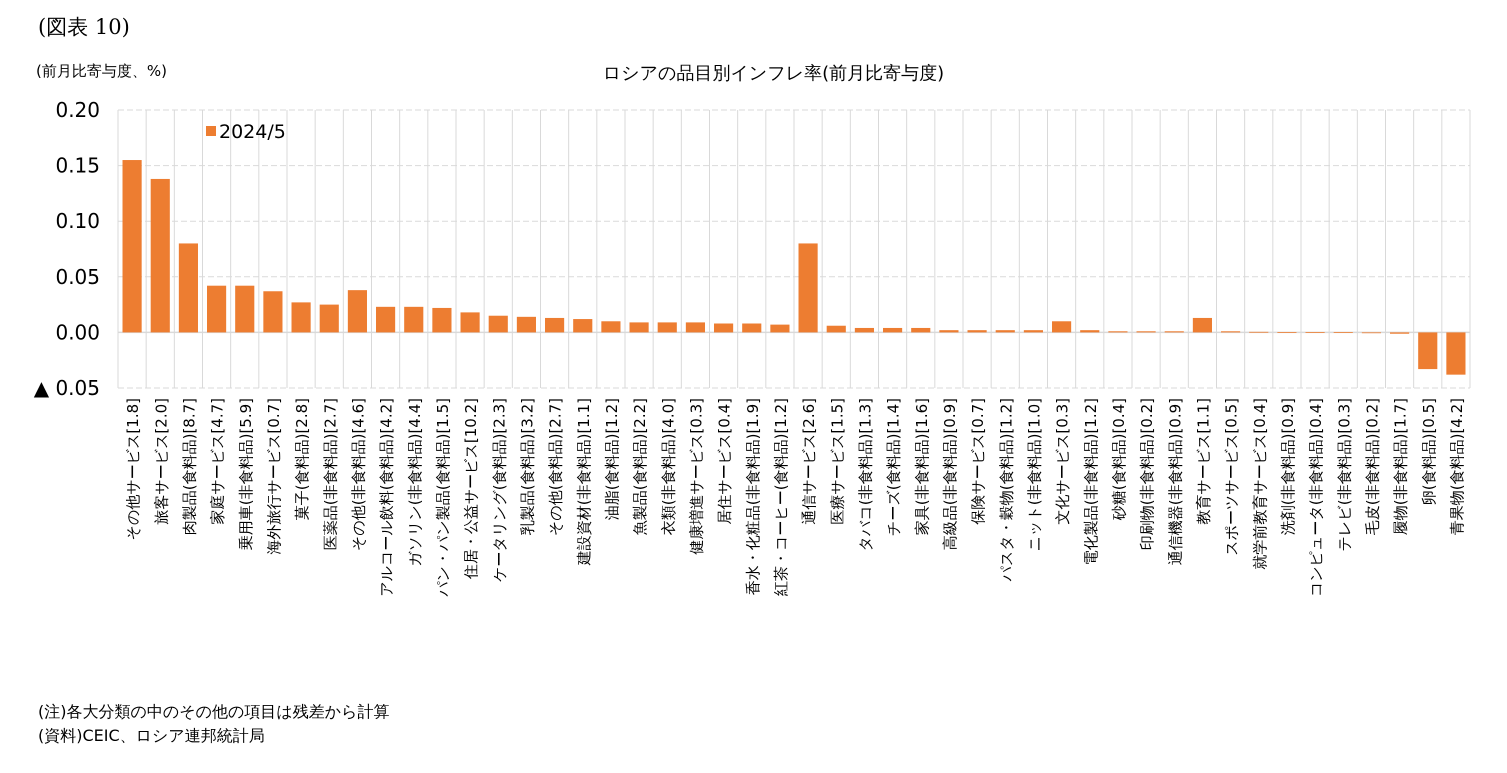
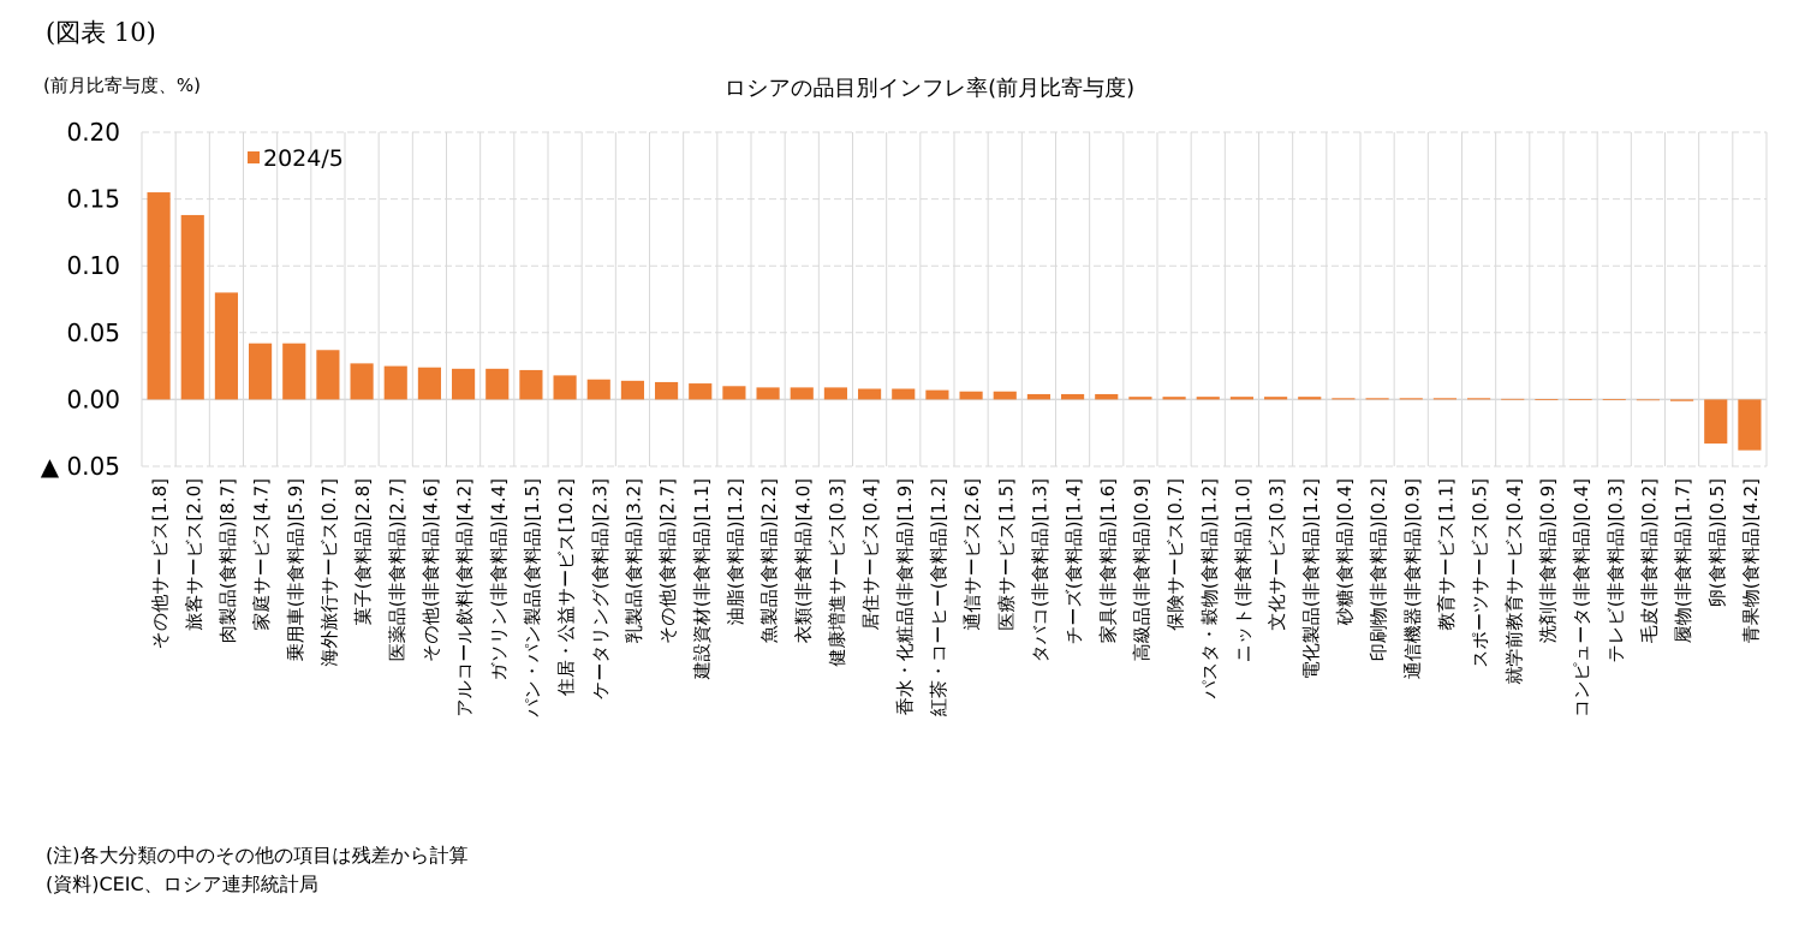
その他(非食料品)[4.6]: 0.038 -> 0.024
通信サービス[2.6]: 0.080 -> 0.006
文化サービス[0.3]: 0.010 -> 0.002
教育サービス[1.1]: 0.013 -> 0.001
